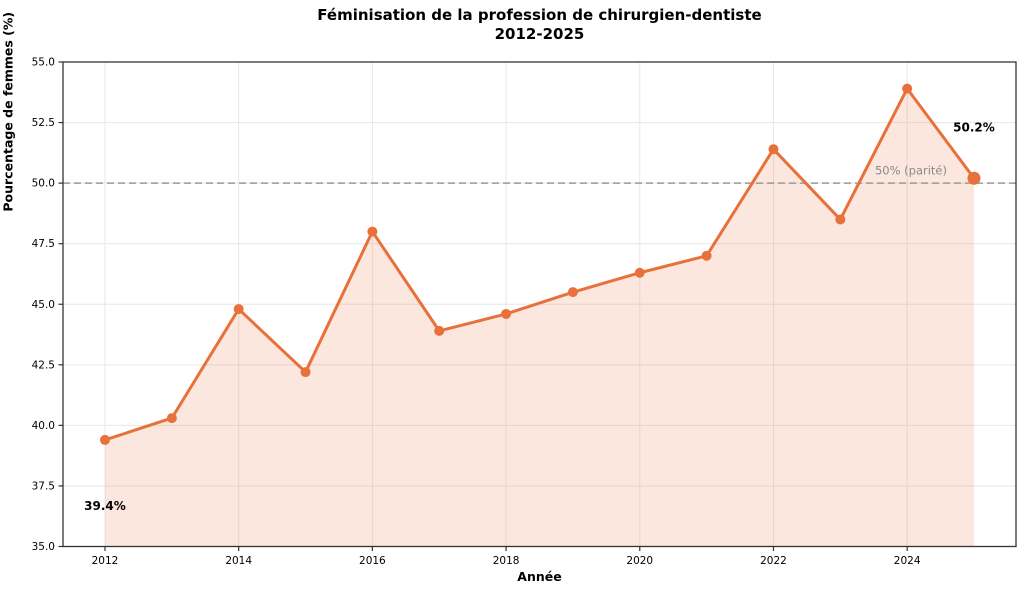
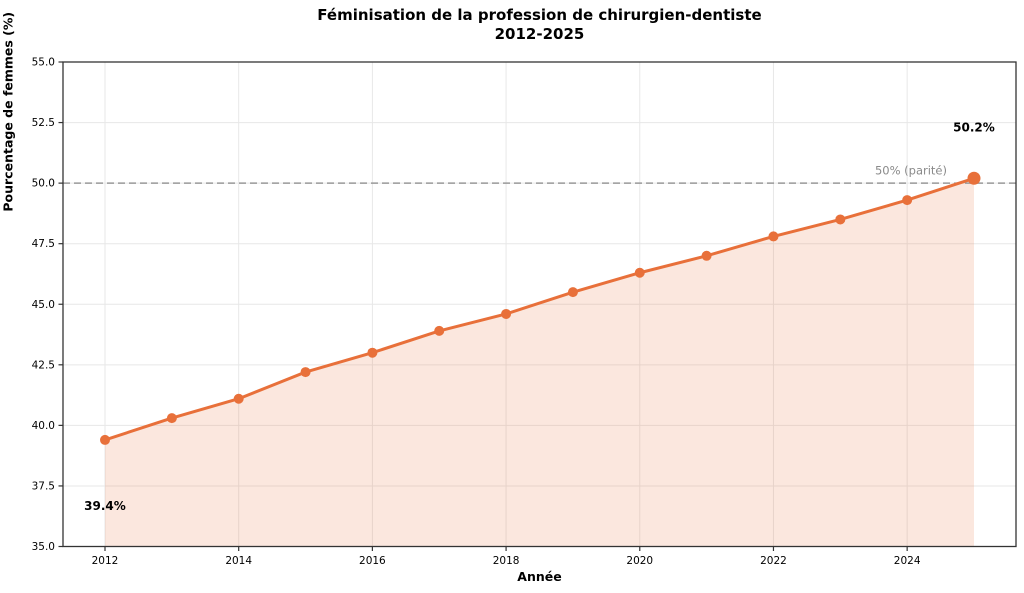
2014: 44.8 -> 41.1
2016: 48.0 -> 43.0
2022: 51.4 -> 47.8
2024: 53.9 -> 49.3
